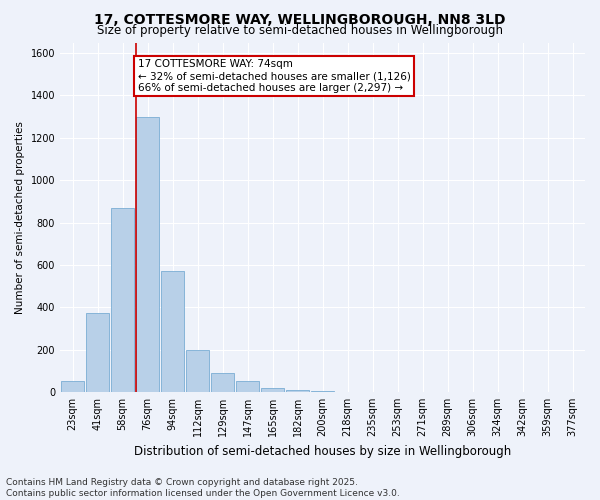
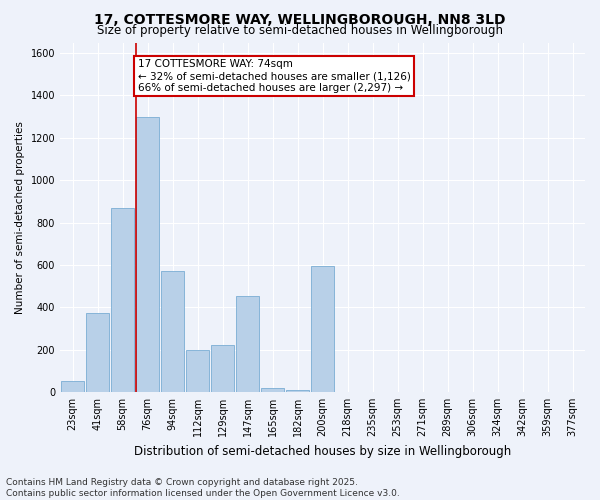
129sqm: 90 -> 220
147sqm: 50 -> 455
200sqm: 5 -> 595
